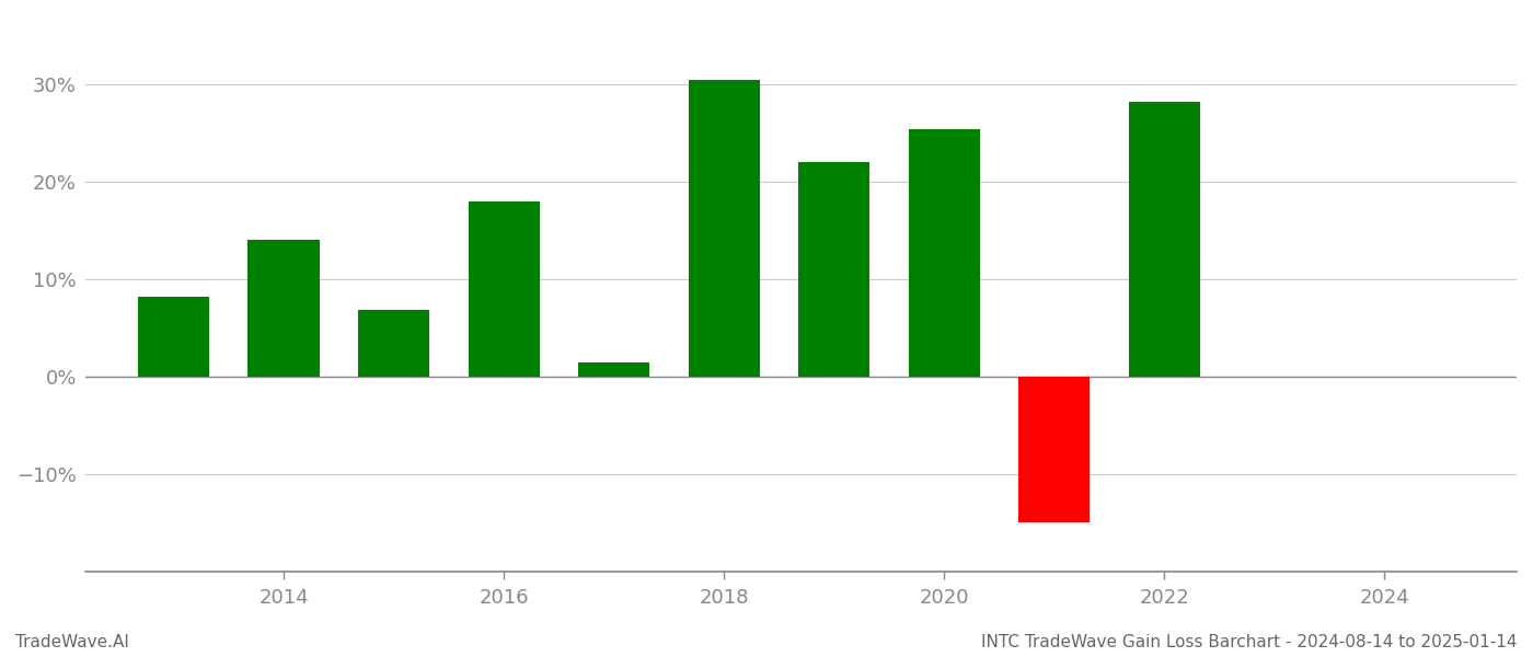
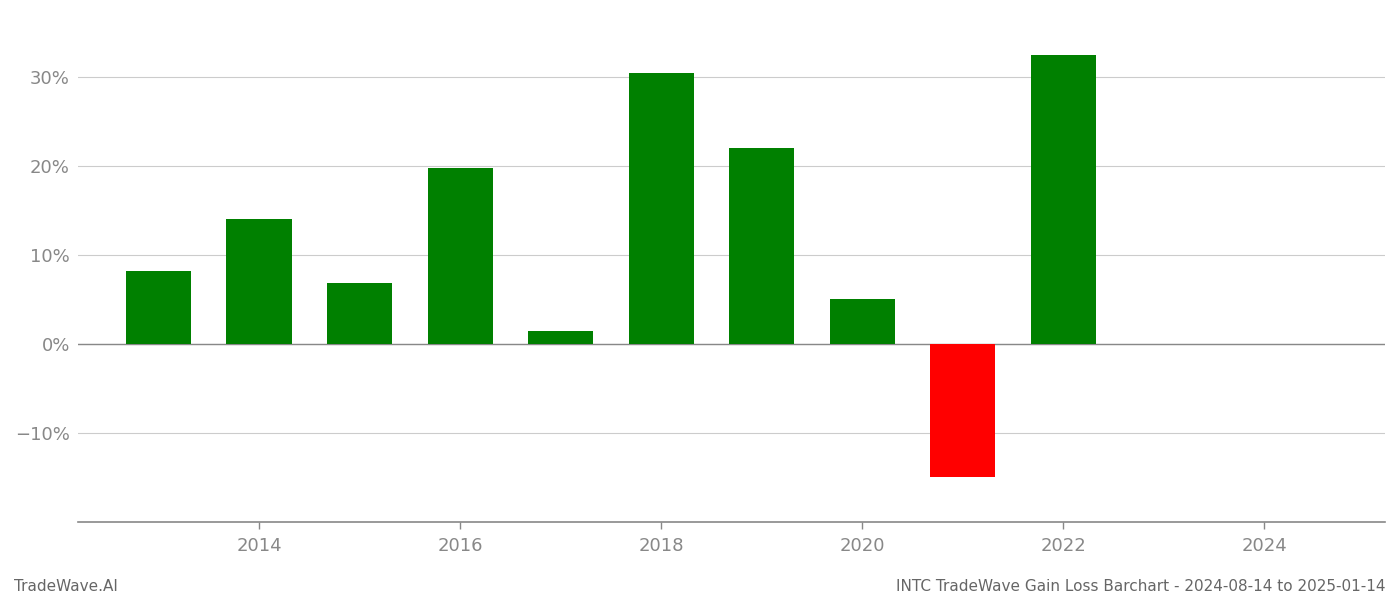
2016: 18.0% -> 19.8%
2020: 25.4% -> 5.0%
2022: 28.2% -> 32.5%
